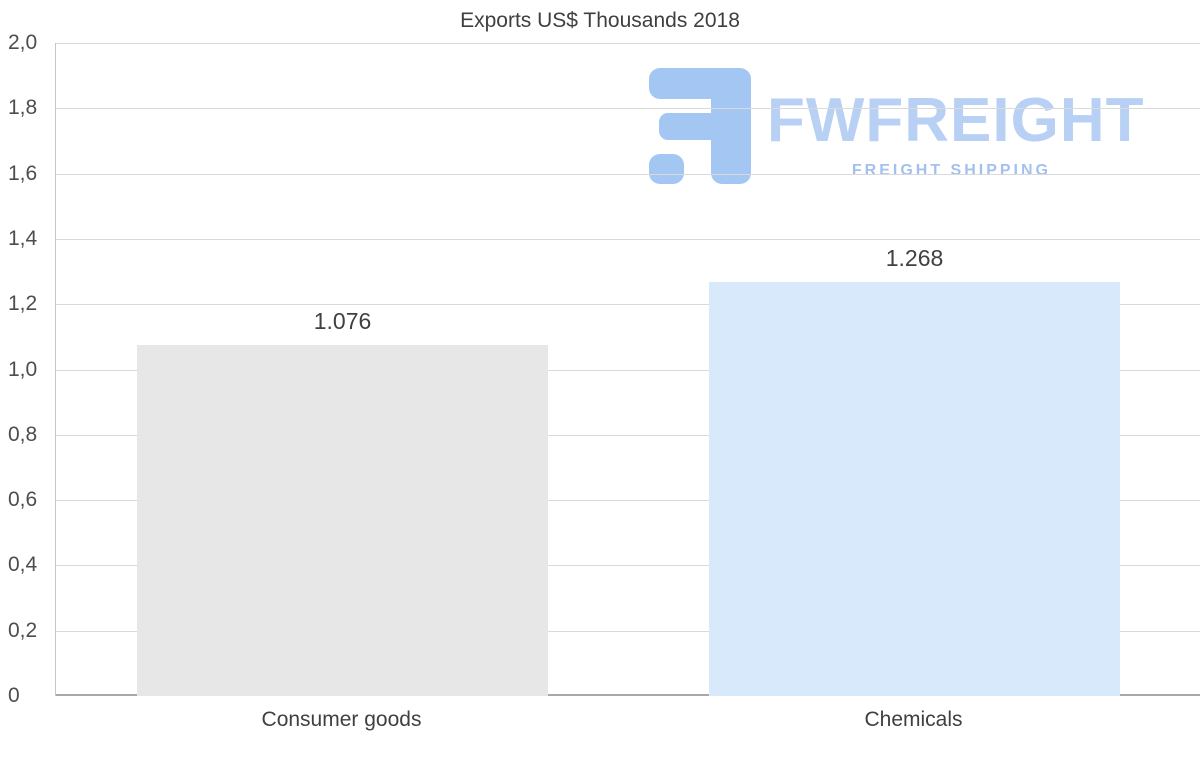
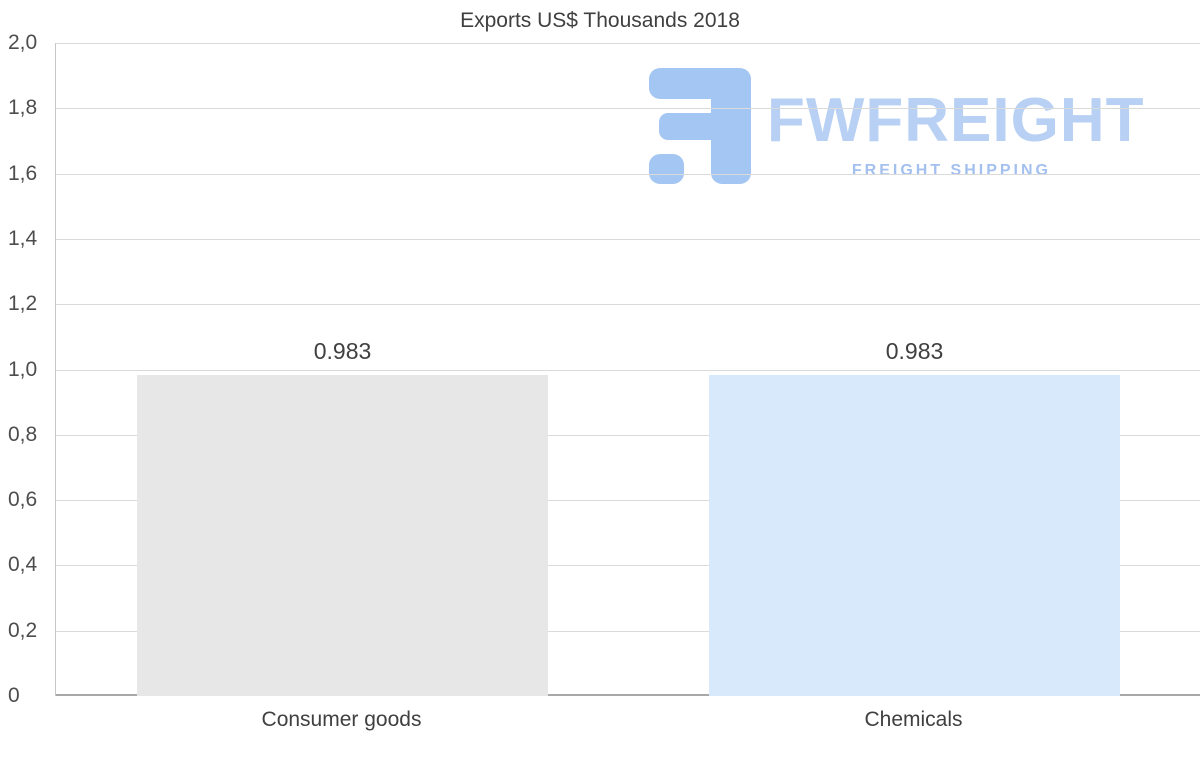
Consumer goods: 1.076 -> 0.983
Chemicals: 1.268 -> 0.983
